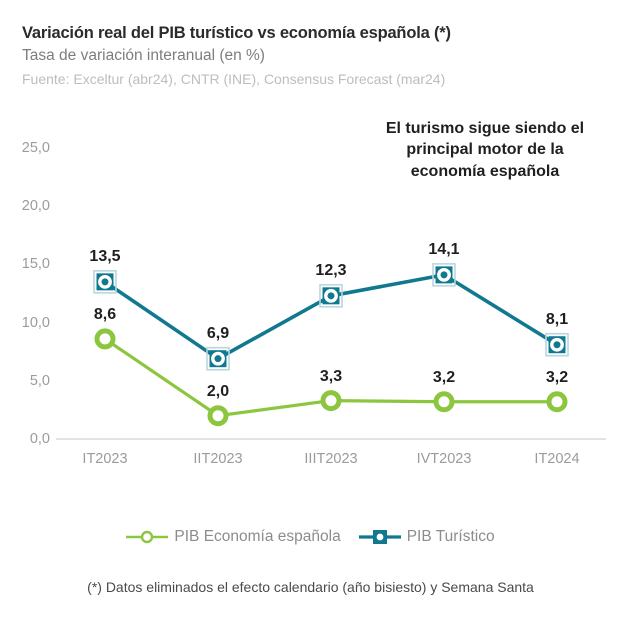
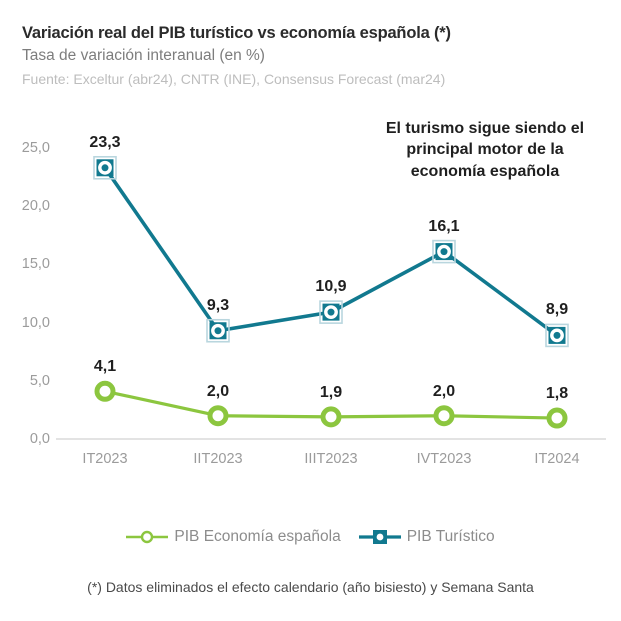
PIB Turístico/IT2023: 13,5 -> 23,3
PIB Economía española/IT2023: 8,6 -> 4,1
PIB Turístico/IIT2023: 6,9 -> 9,3
PIB Turístico/IIIT2023: 12,3 -> 10,9
PIB Economía española/IIIT2023: 3,3 -> 1,9
PIB Turístico/IVT2023: 14,1 -> 16,1
PIB Economía española/IVT2023: 3,2 -> 2,0
PIB Turístico/IT2024: 8,1 -> 8,9
PIB Economía española/IT2024: 3,2 -> 1,8
